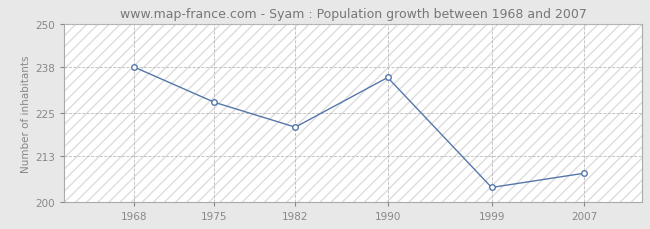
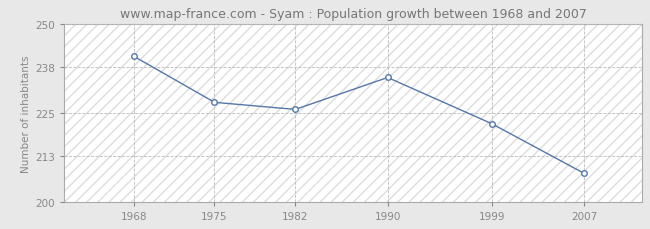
1968: 238 -> 241
1982: 221 -> 226
1999: 204 -> 222
